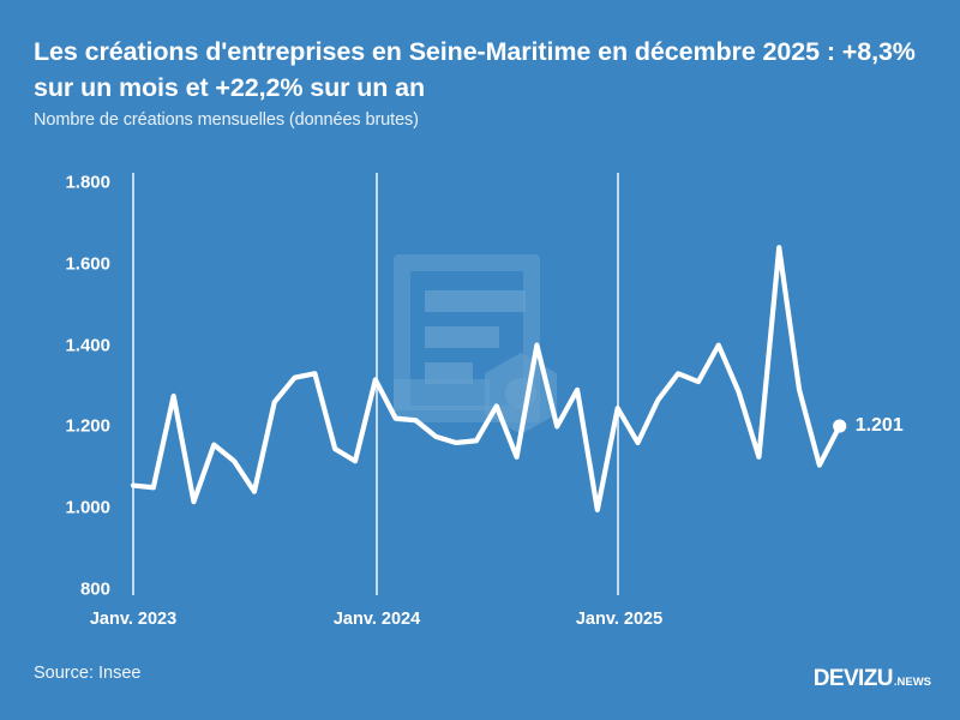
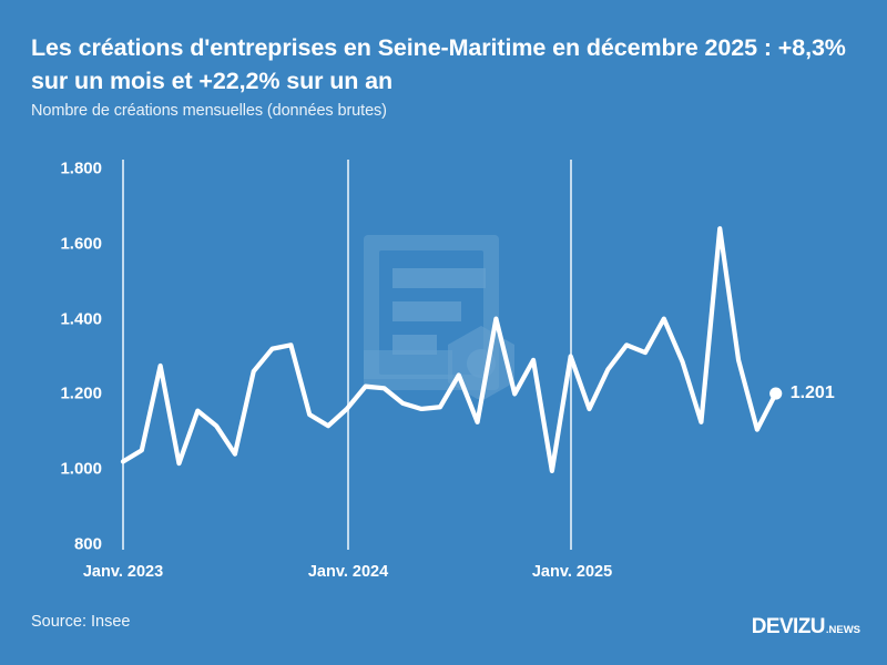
Janv. 2023: 1060 -> 1020
Janv. 2024: 1320 -> 1160
Janv. 2025: 1240 -> 1300
